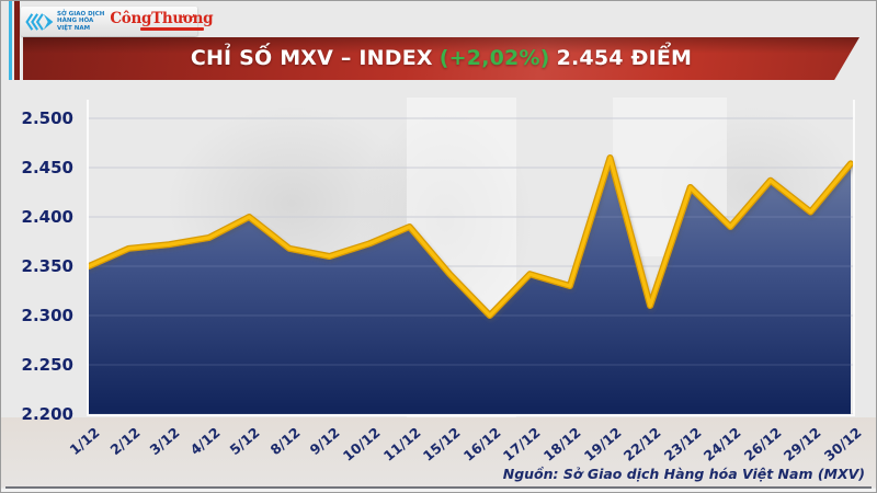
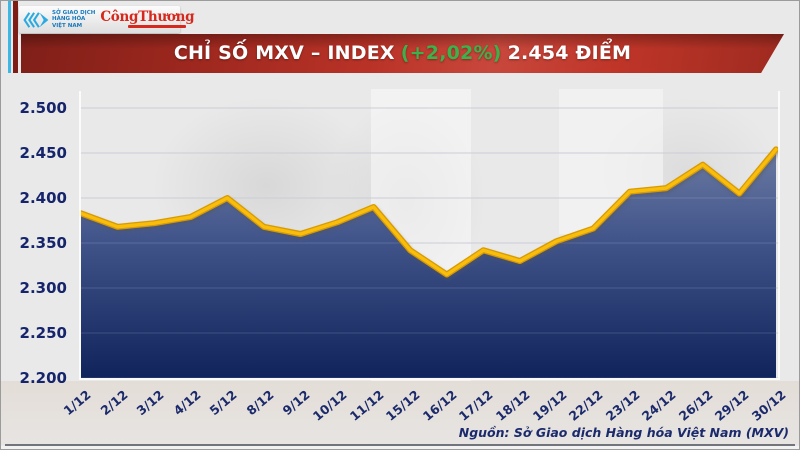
1/12: 2350 -> 2380
16/12: 2300 -> 2320
19/12: 2460 -> 2350
22/12: 2310 -> 2370
23/12: 2430 -> 2410
24/12: 2390 -> 2410
